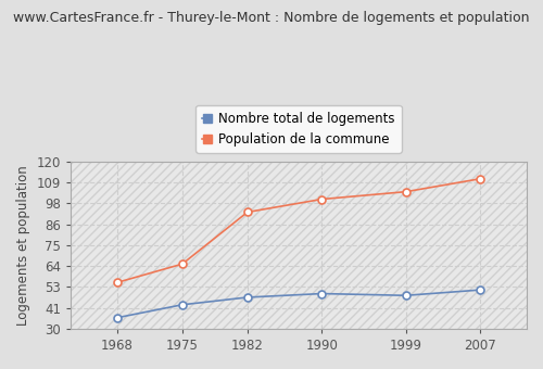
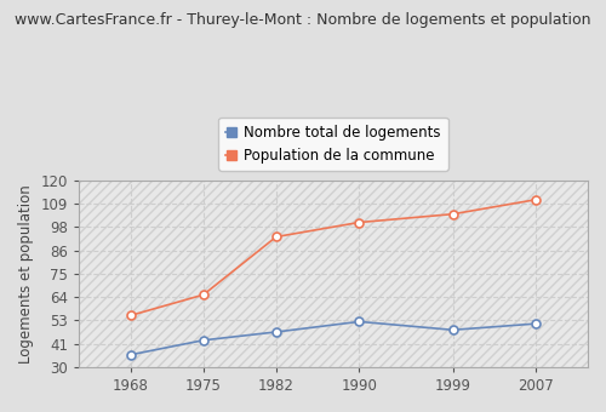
Nombre total de logements/1990: 49 -> 52
